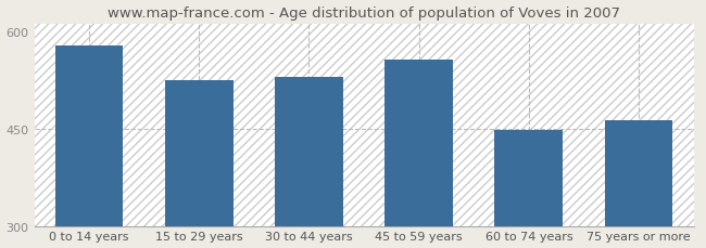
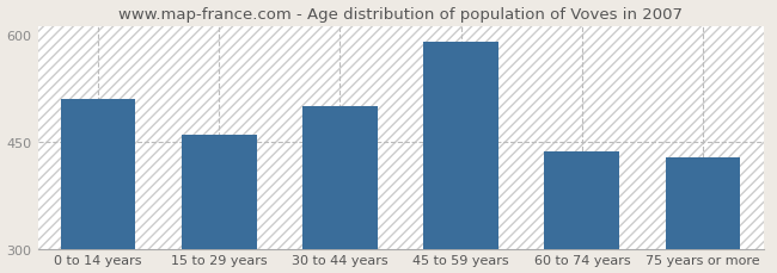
0 to 14 years: 578 -> 510
15 to 29 years: 524 -> 460
30 to 44 years: 530 -> 500
45 to 59 years: 556 -> 590
60 to 74 years: 448 -> 436
75 years or more: 462 -> 428
